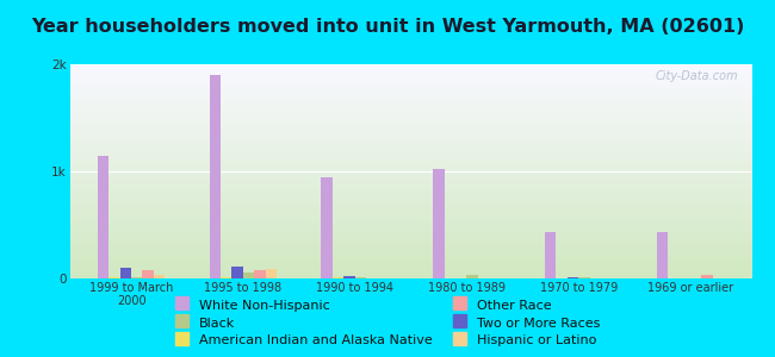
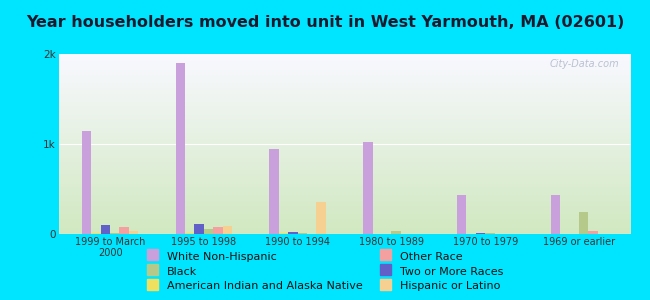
Hispanic or Latino/1990 to 1994: 0.00k -> 0.36k
Black/1969 or earlier: 0.00k -> 0.24k
